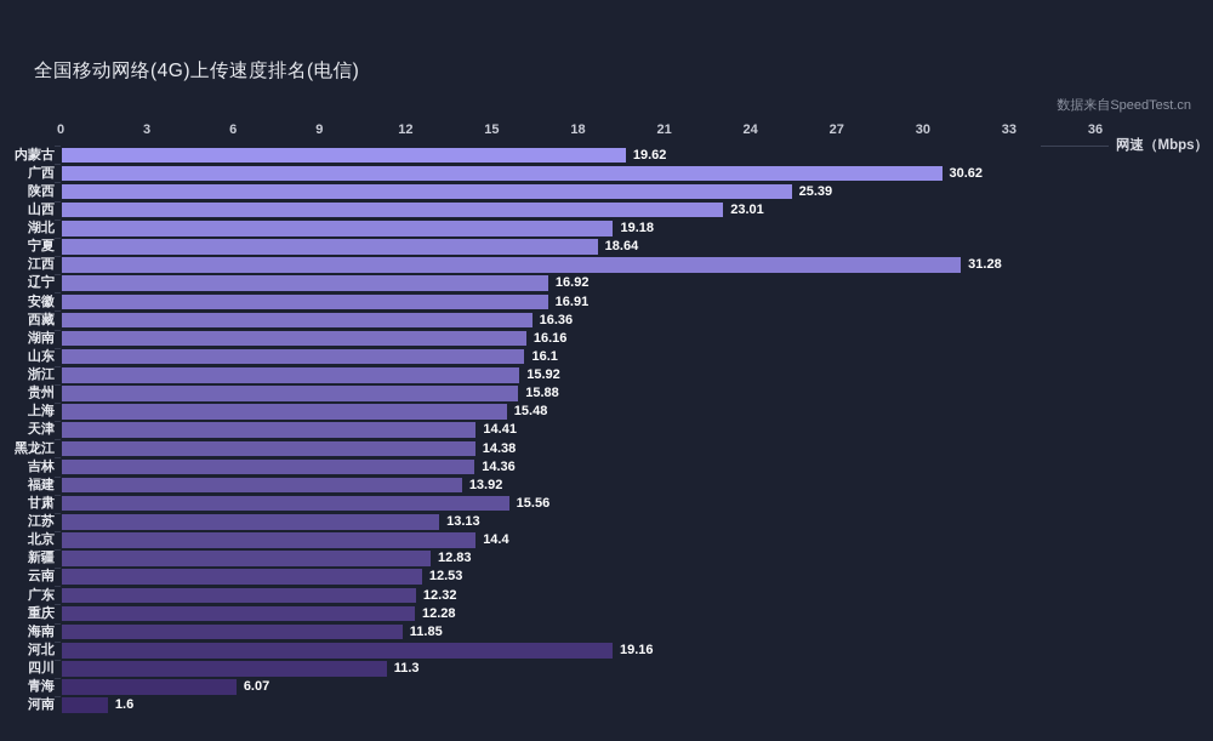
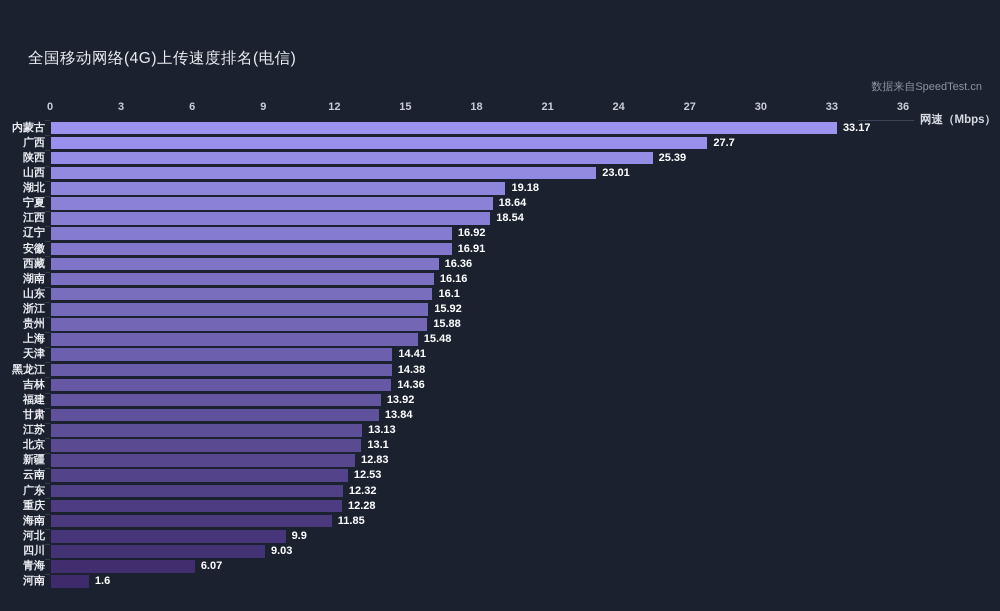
内蒙古: 19.62 -> 33.17
广西: 30.62 -> 27.7
江西: 31.28 -> 18.54
甘肃: 15.56 -> 13.84
北京: 14.4 -> 13.1
河北: 19.16 -> 9.9
四川: 11.3 -> 9.03
